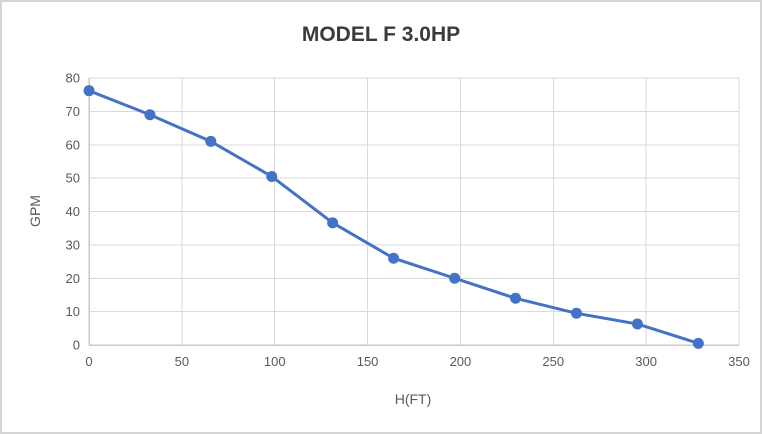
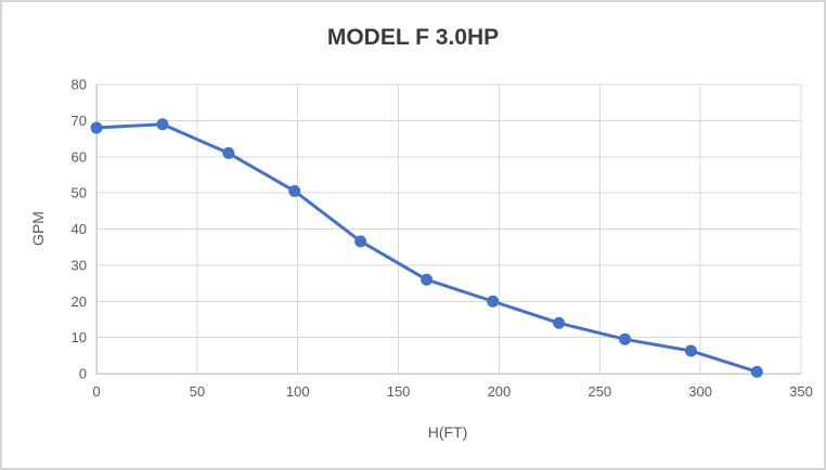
0: 76 -> 68
